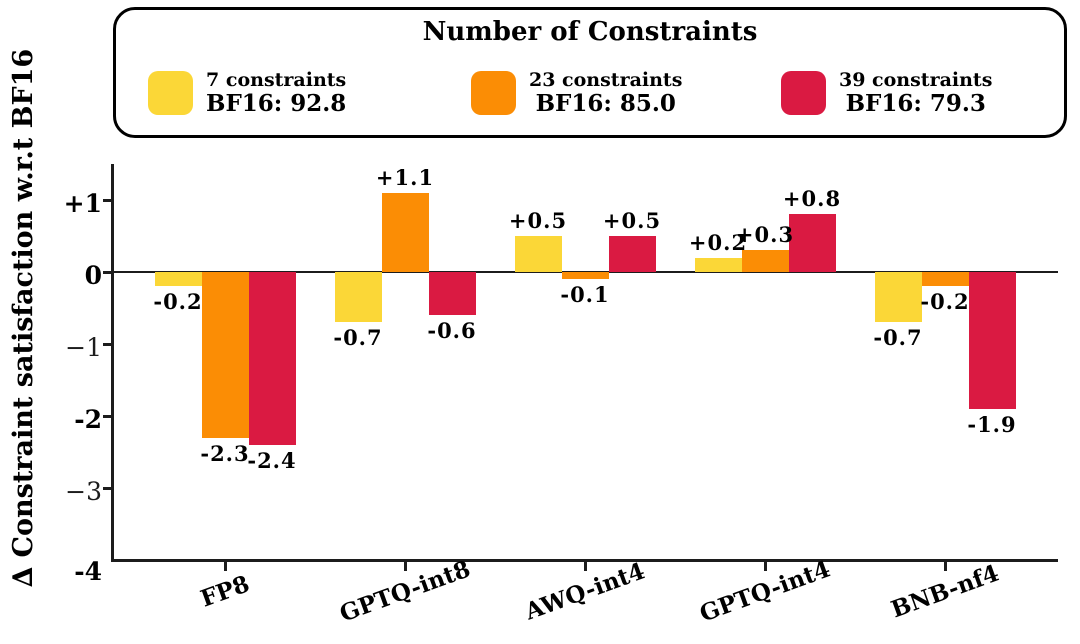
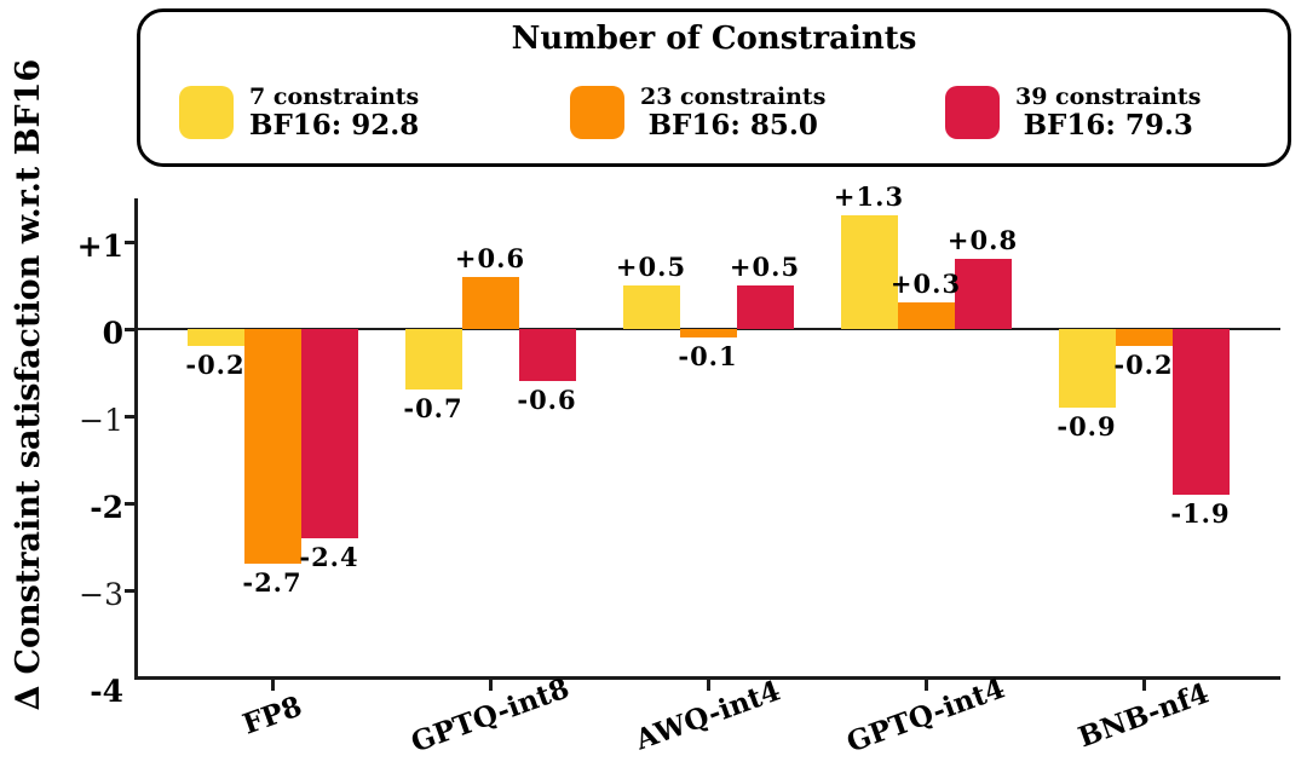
23 constraints/FP8: -2.3 -> -2.7
23 constraints/GPTQ-int8: +1.1 -> +0.6
7 constraints/GPTQ-int4: +0.2 -> +1.3
7 constraints/BNB-nf4: -0.7 -> -0.9
